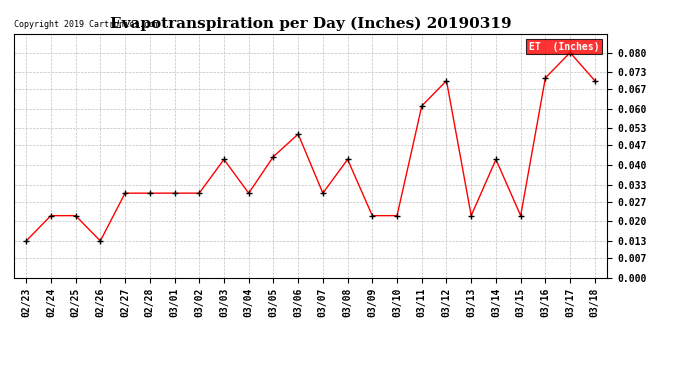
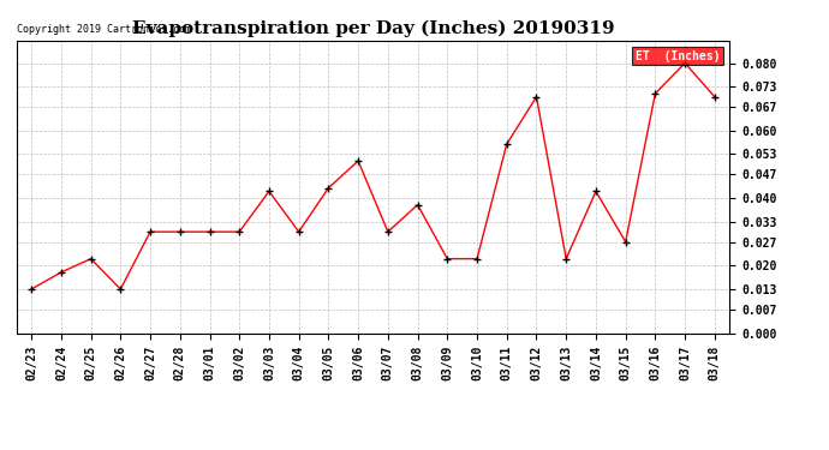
02/24: 0.022 -> 0.018
03/08: 0.042 -> 0.038
03/11: 0.061 -> 0.056
03/15: 0.022 -> 0.027
